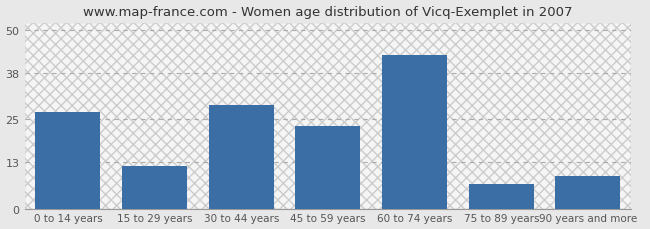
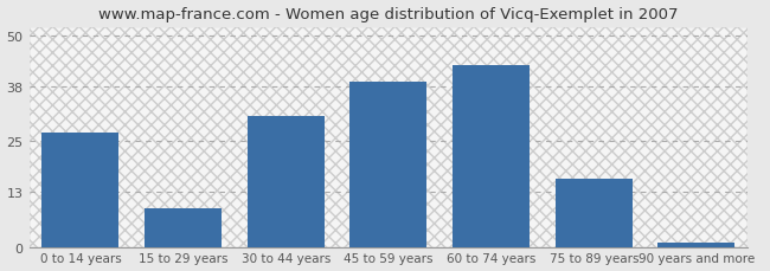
15 to 29 years: 12 -> 9
30 to 44 years: 29 -> 31
45 to 59 years: 23 -> 39
75 to 89 years: 7 -> 16
90 years and more: 9 -> 1
